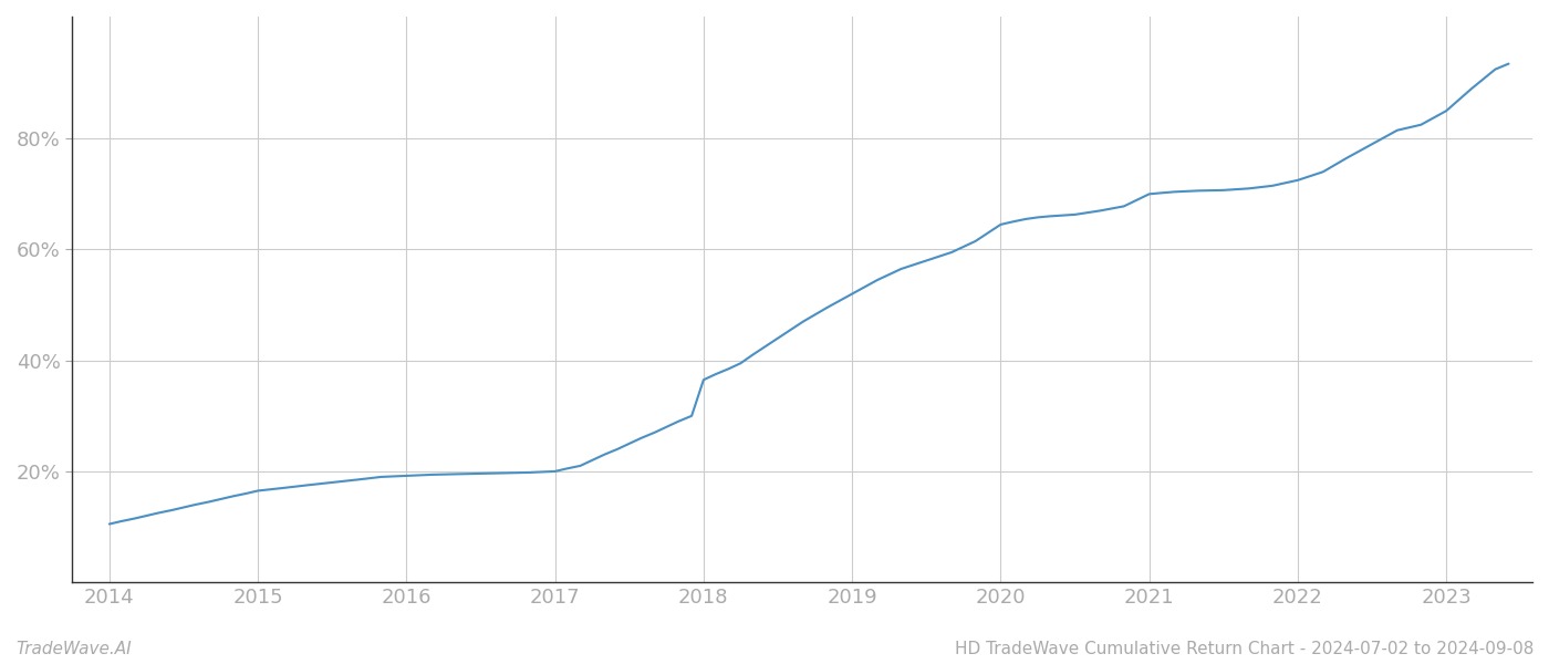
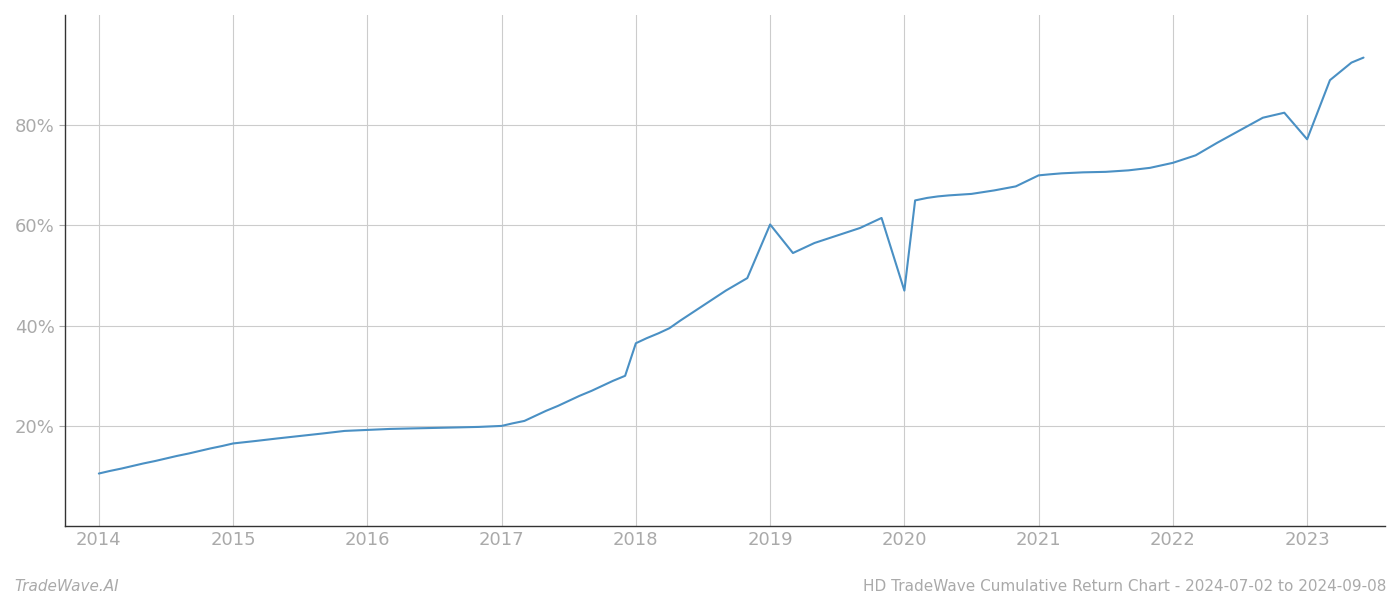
2019: 52.0% -> 60.2%
2020: 64.5% -> 47.0%
2023: 85.0% -> 77.2%
